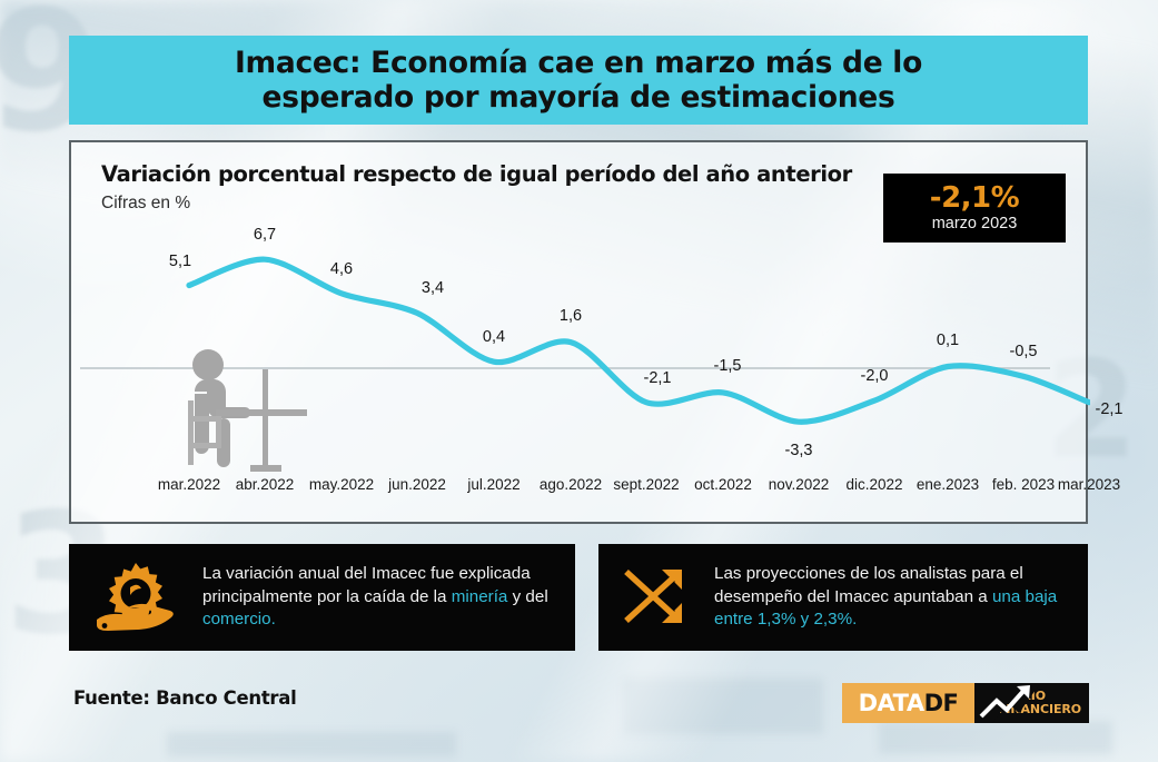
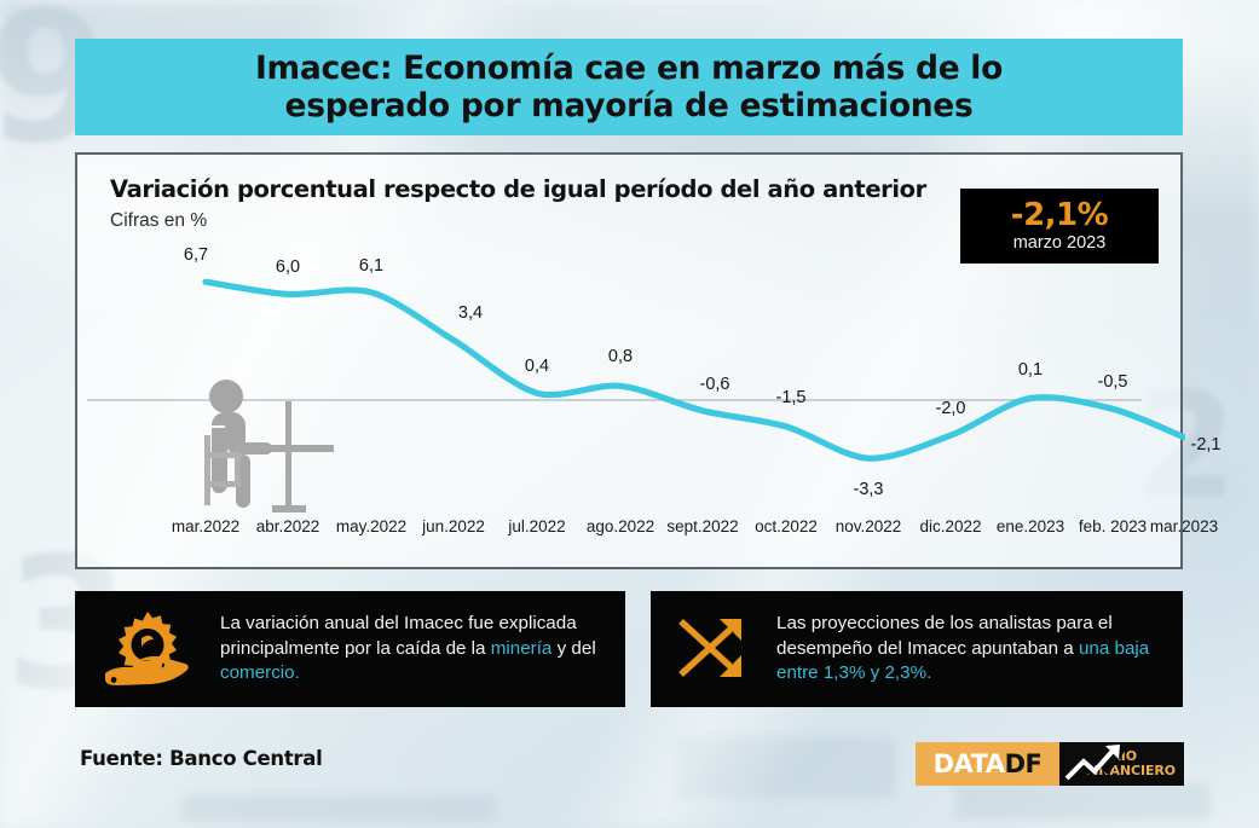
mar.2022: 5,1 -> 6,7
abr.2022: 6,7 -> 6,0
may.2022: 4,6 -> 6,1
ago.2022: 1,6 -> 0,8
sept.2022: -2,1 -> -0,6
